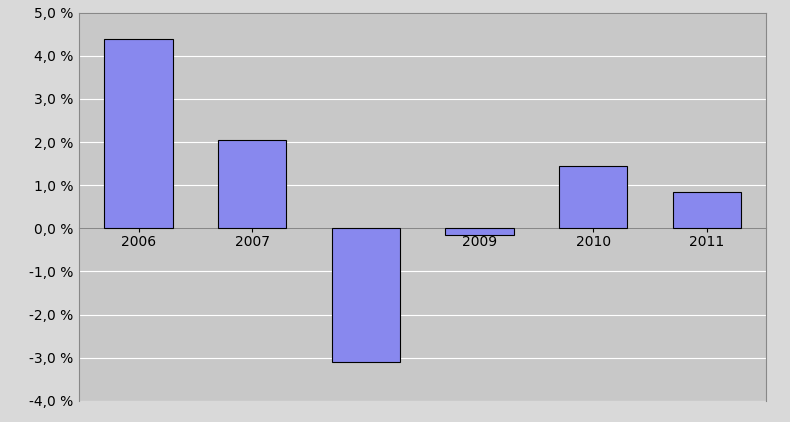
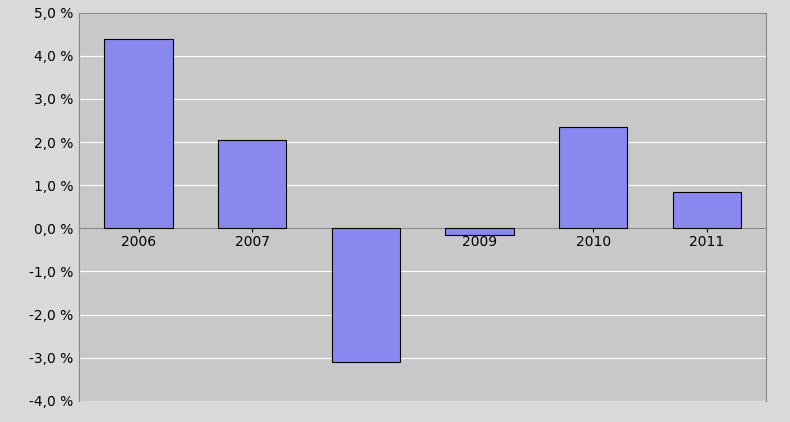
2010: 1,45 % -> 2,35 %
